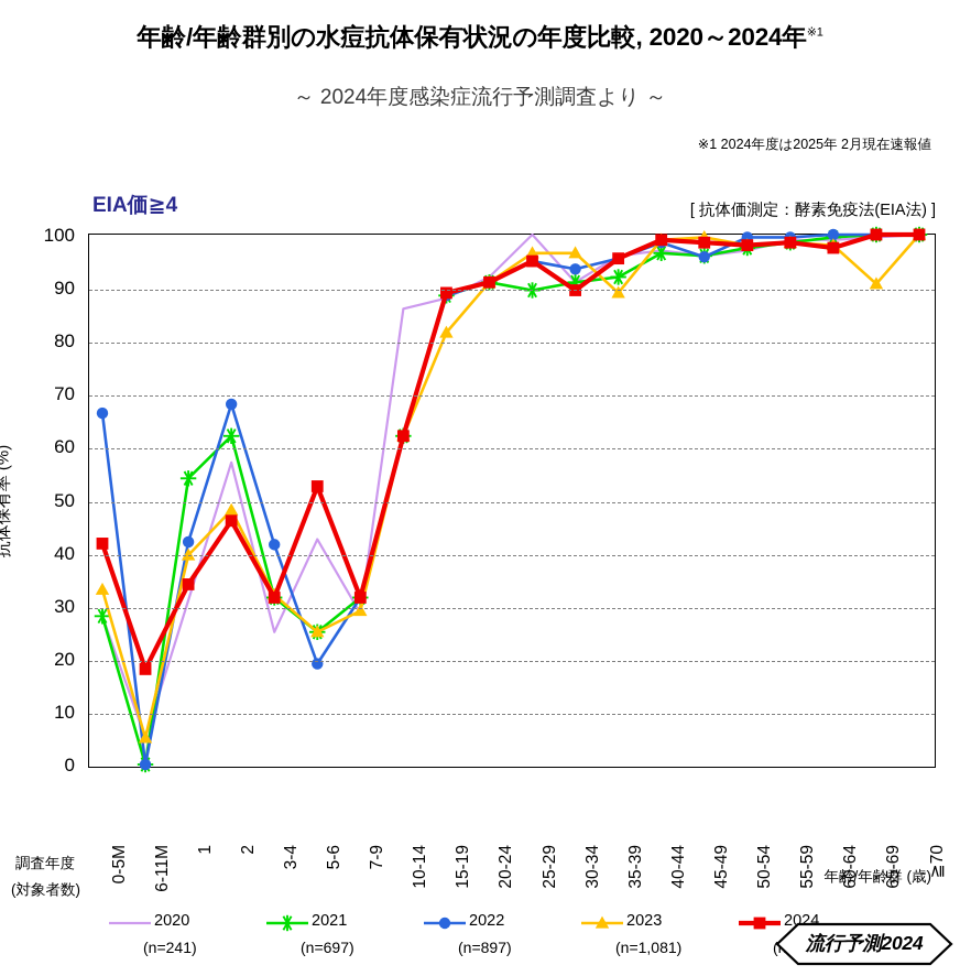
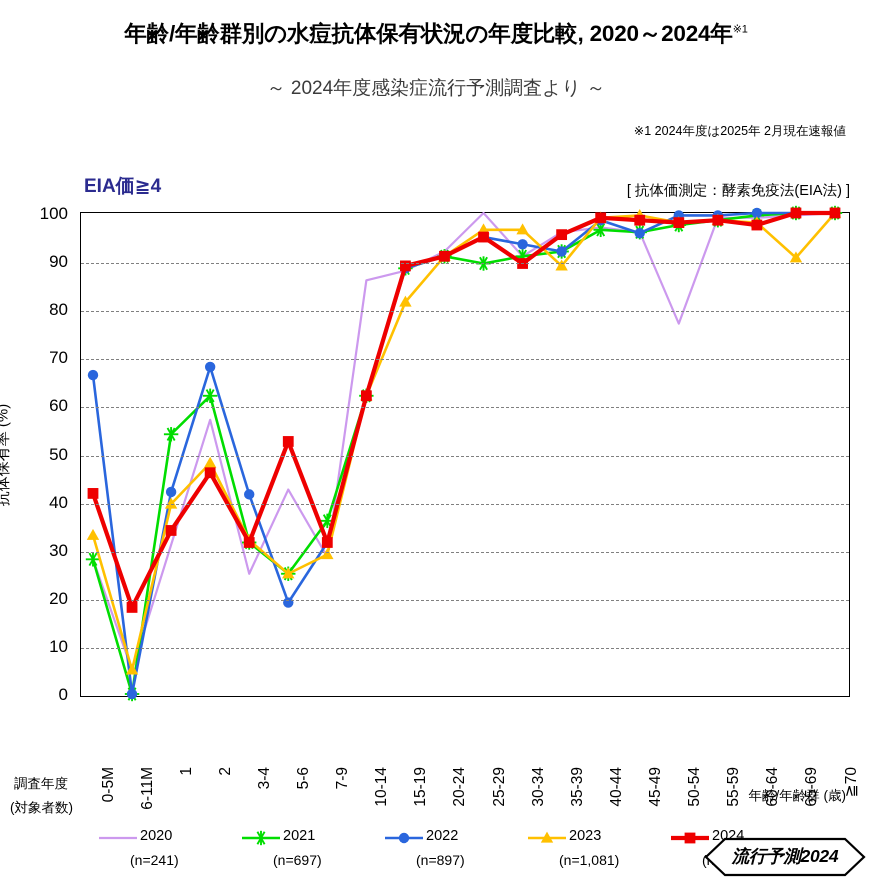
2021/7-9: 32 -> 36
2022/35-39: 96 -> 92
2020/50-54: 97 -> 77
